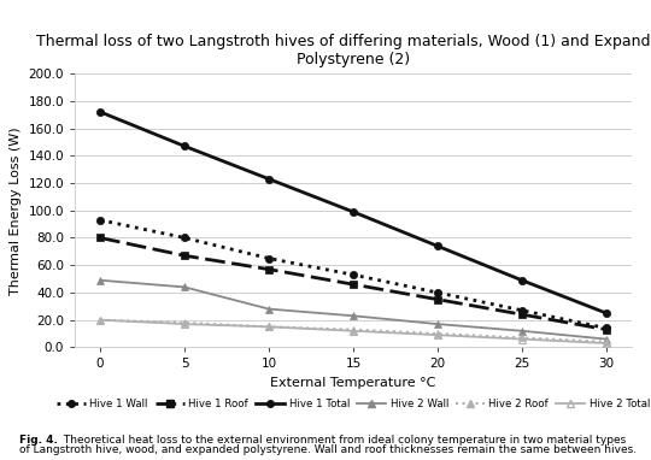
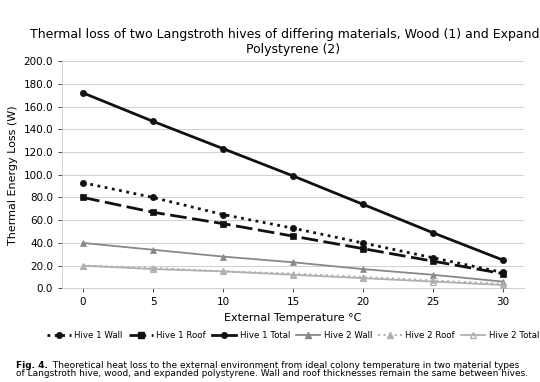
Hive 2 Wall/0: 49 -> 40
Hive 2 Wall/5: 44 -> 34
